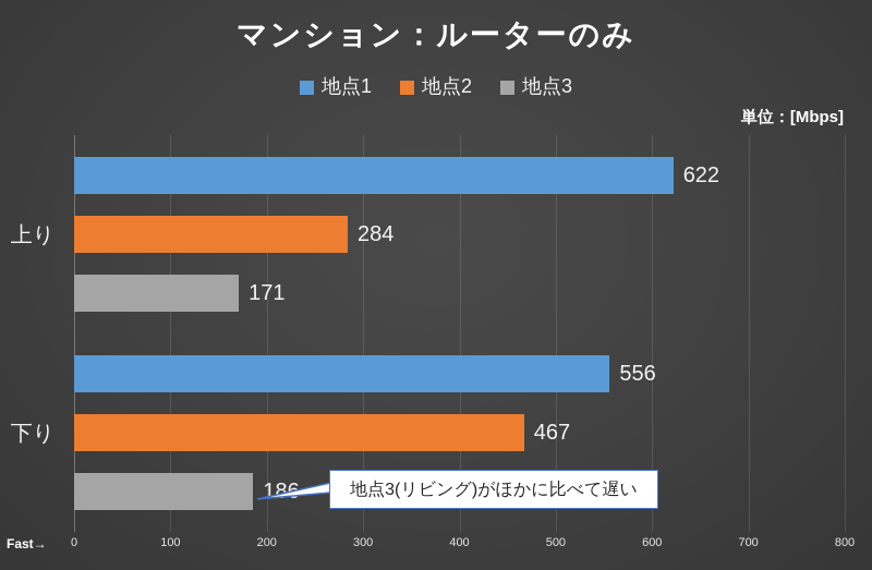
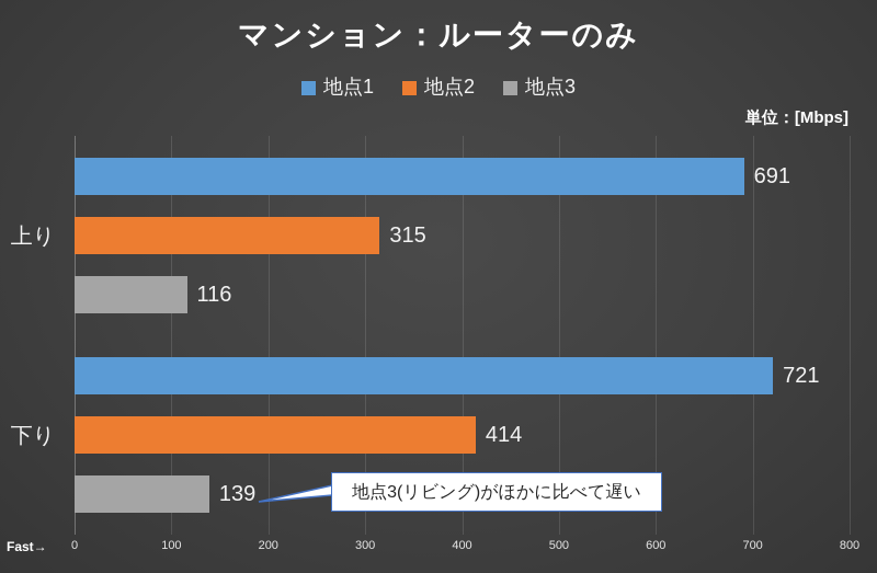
地点1/上り: 622 -> 691
地点2/上り: 284 -> 315
地点3/上り: 171 -> 116
地点1/下り: 556 -> 721
地点2/下り: 467 -> 414
地点3/下り: 186 -> 139
